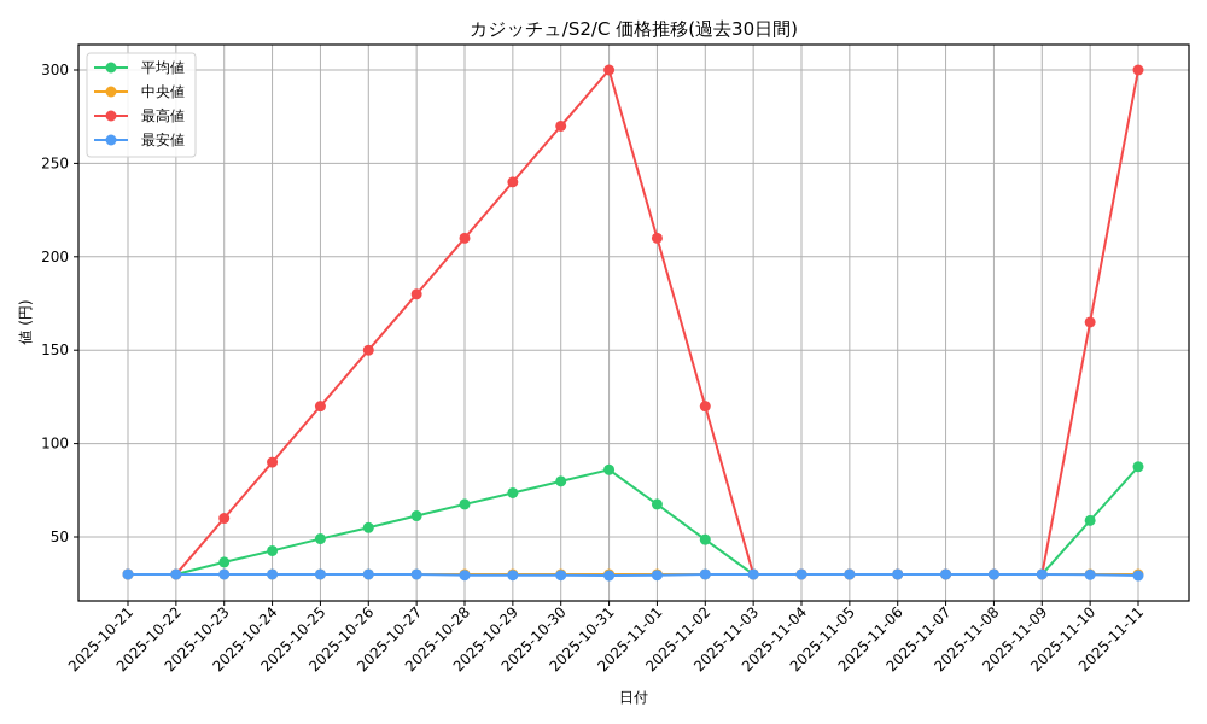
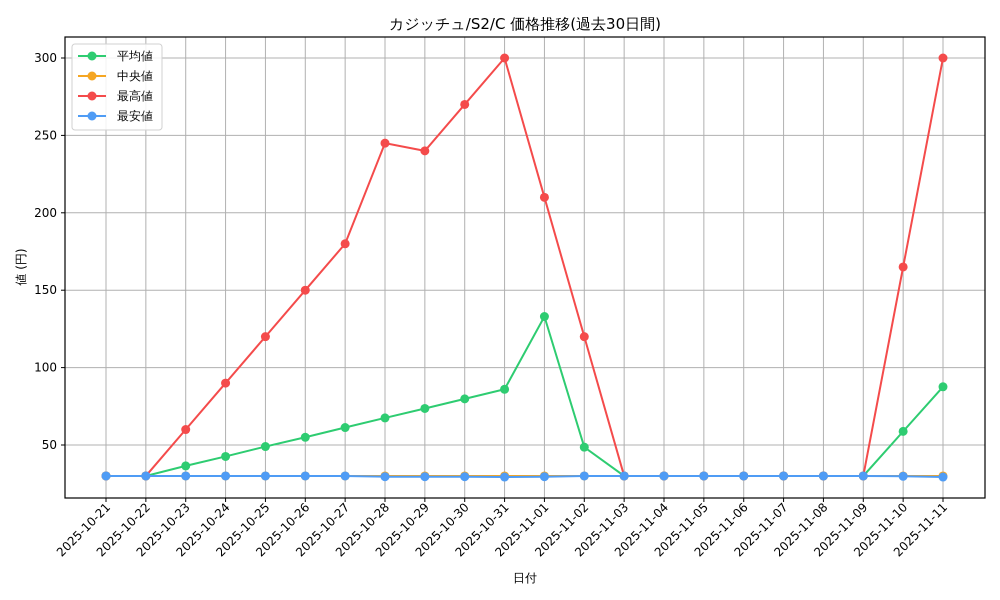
最高値/2025-10-28: 210 -> 245
平均値/2025-11-01: 68 -> 133
